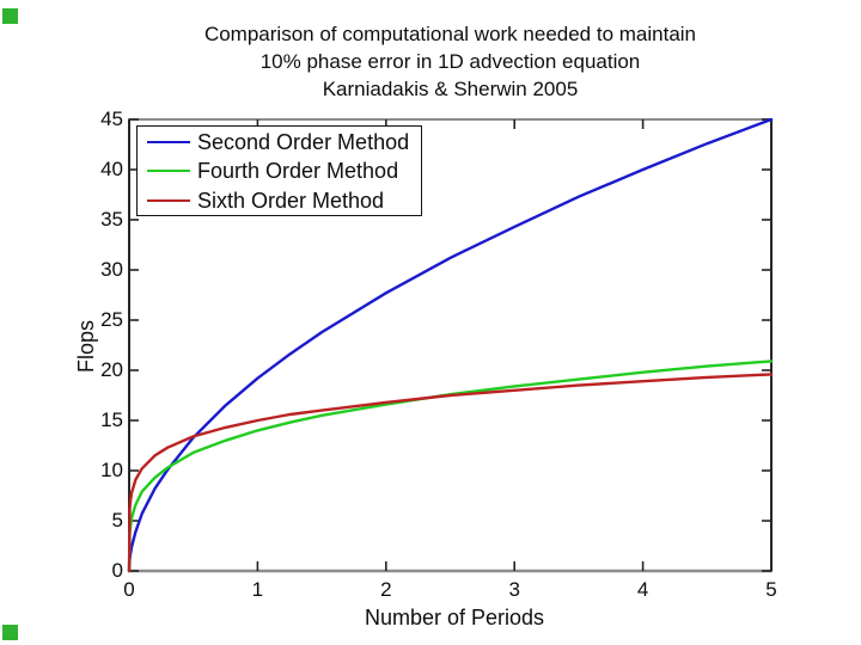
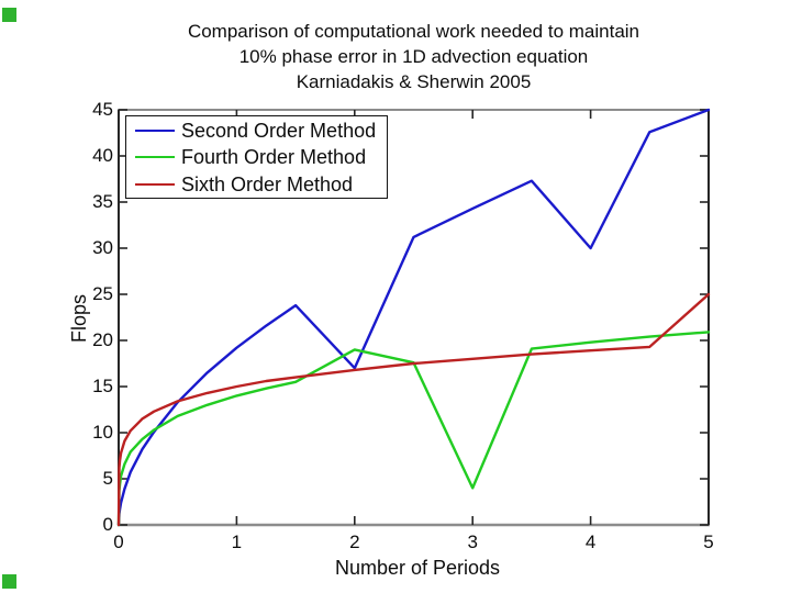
Second Order Method/2: 28 -> 17
Fourth Order Method/2: 17 -> 19
Fourth Order Method/3: 18 -> 4
Second Order Method/4: 40 -> 30
Sixth Order Method/5: 20 -> 25
